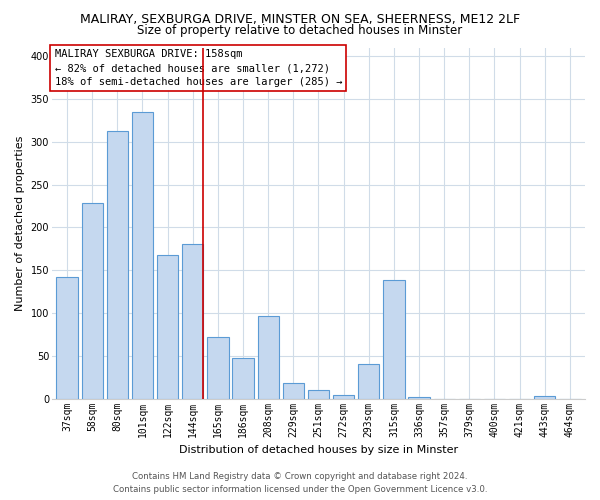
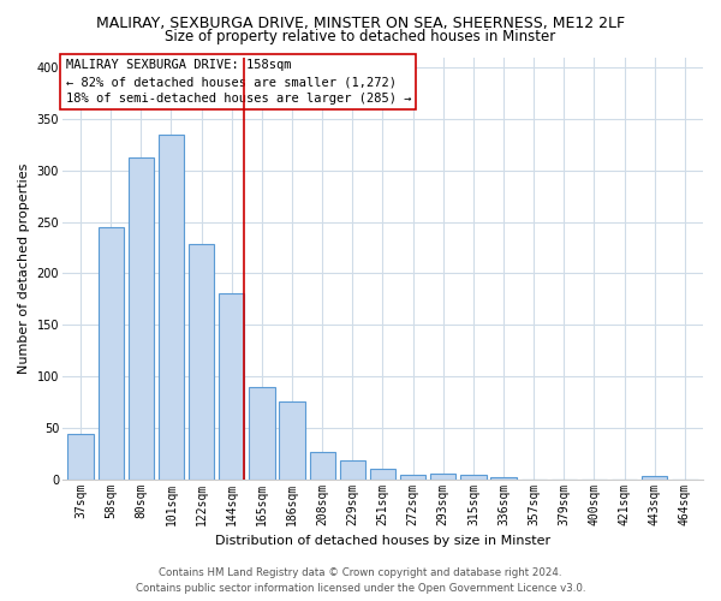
37sqm: 142 -> 44
58sqm: 228 -> 245
122sqm: 168 -> 228
165sqm: 72 -> 90
186sqm: 48 -> 75
208sqm: 96 -> 27
293sqm: 40 -> 6
315sqm: 138 -> 4
